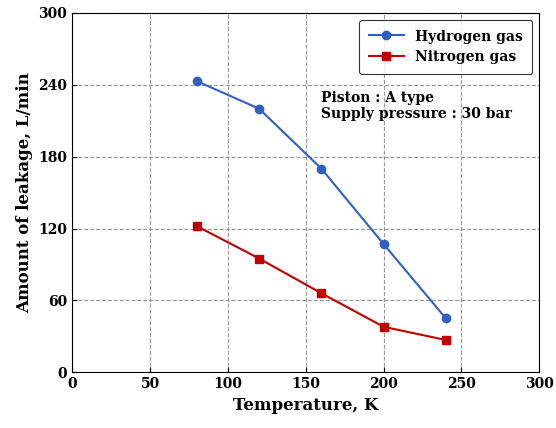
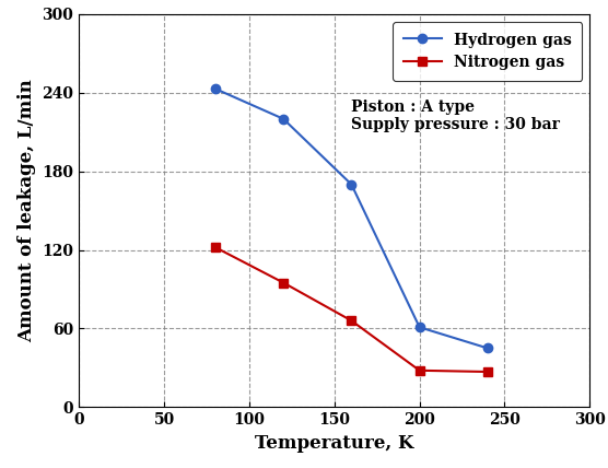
Hydrogen gas/200: 107 -> 61
Nitrogen gas/200: 38 -> 28
